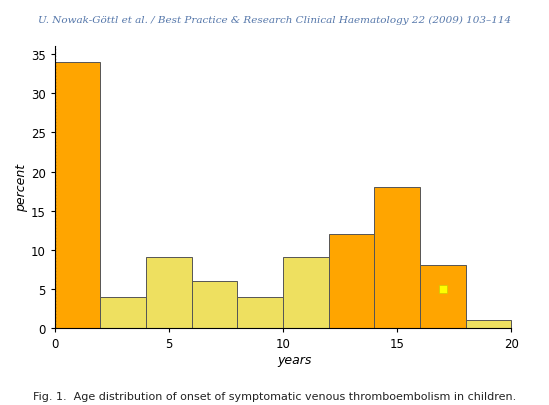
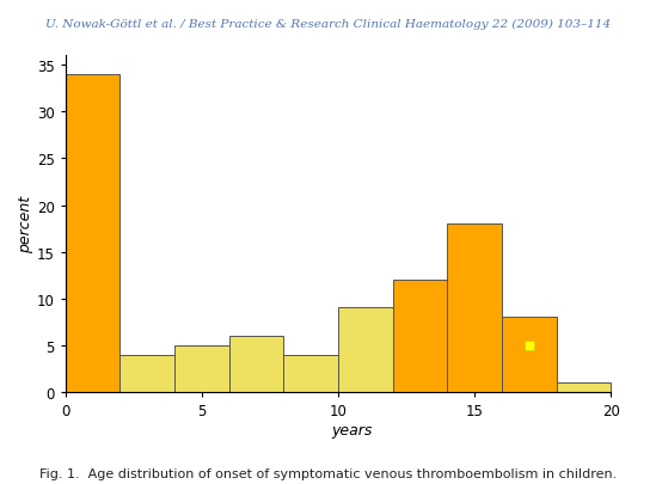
5: 9 -> 5
